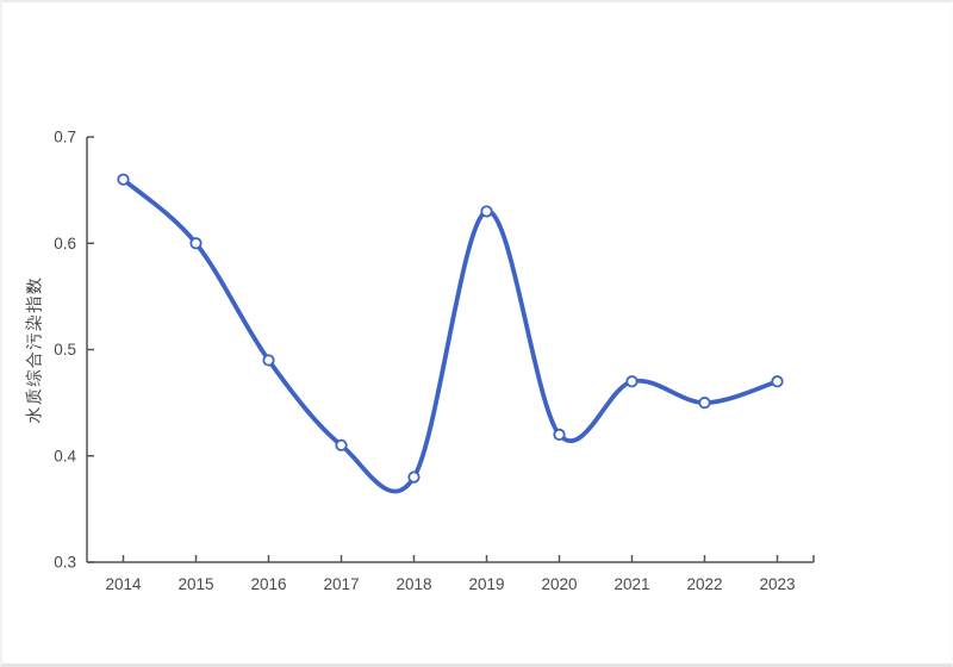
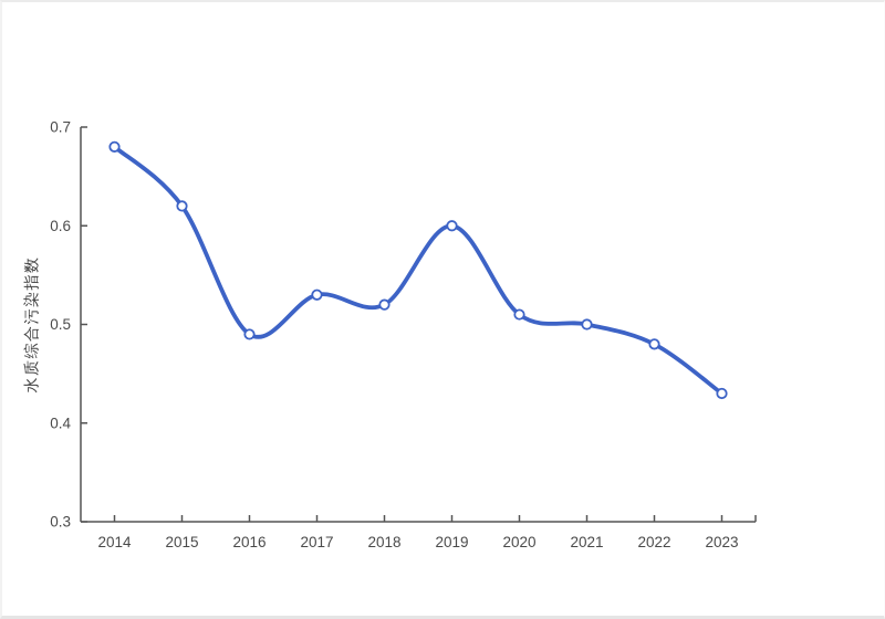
2014: 0.66 -> 0.68
2015: 0.60 -> 0.62
2017: 0.41 -> 0.53
2018: 0.38 -> 0.52
2019: 0.63 -> 0.60
2020: 0.42 -> 0.51
2021: 0.47 -> 0.50
2022: 0.45 -> 0.48
2023: 0.47 -> 0.43
